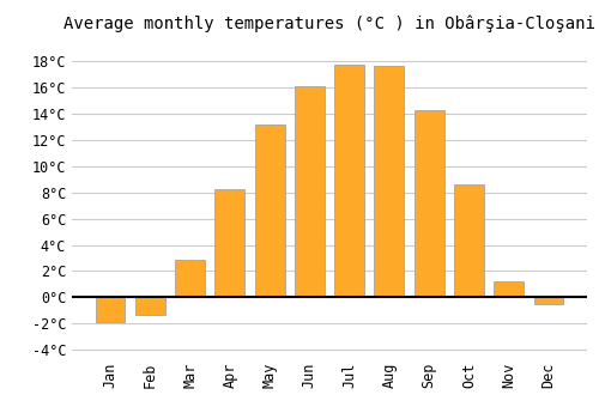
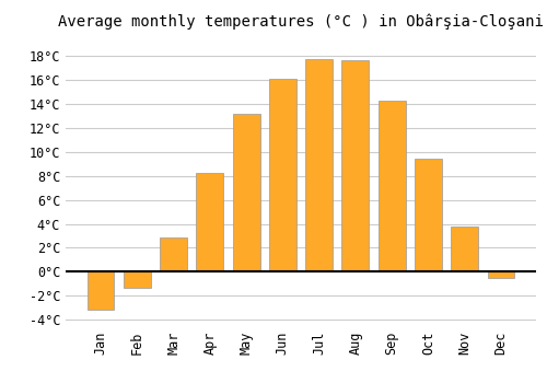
Jan: -1.9°C -> -3.2°C
Oct: 8.6°C -> 9.4°C
Nov: 1.2°C -> 3.8°C
